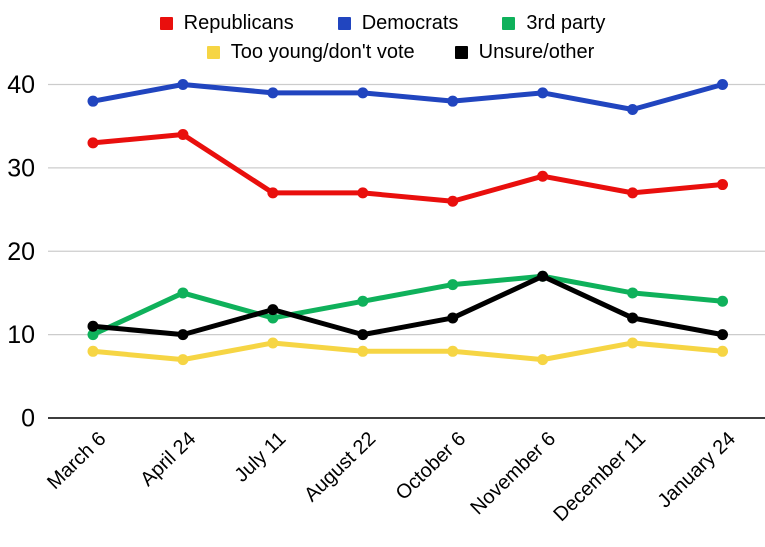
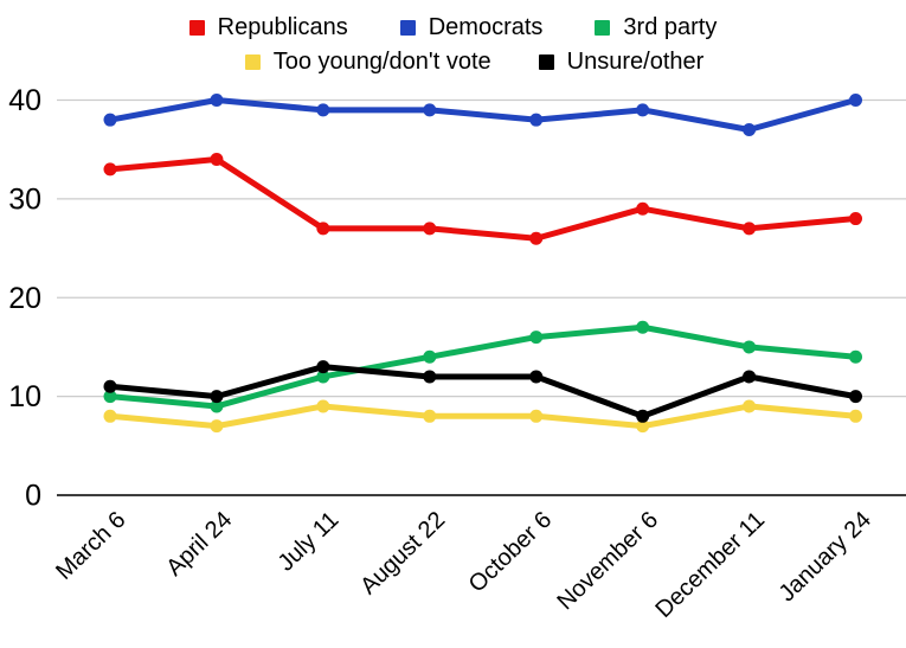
3rd party/April 24: 15 -> 9
Unsure/other/August 22: 10 -> 12
Unsure/other/November 6: 17 -> 8
